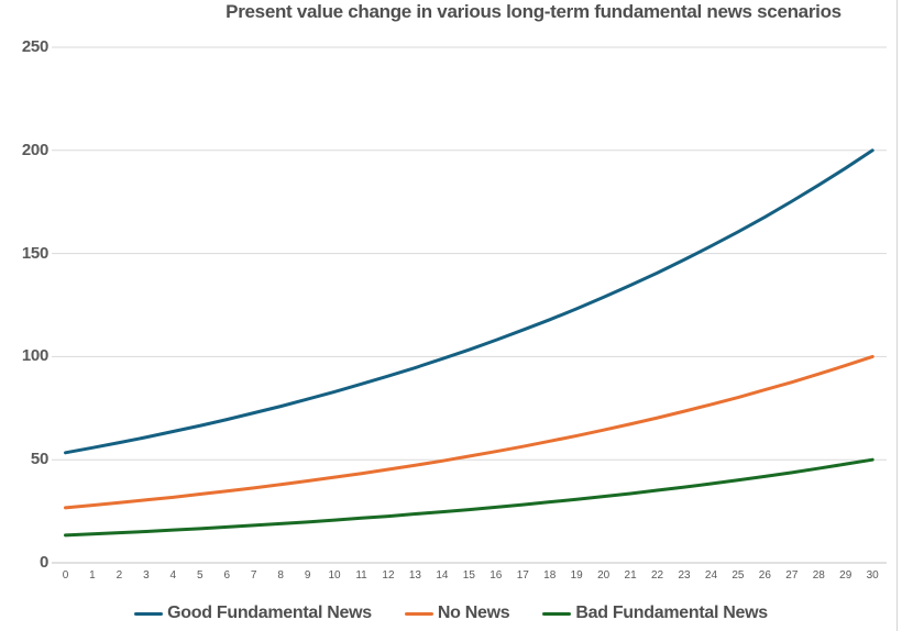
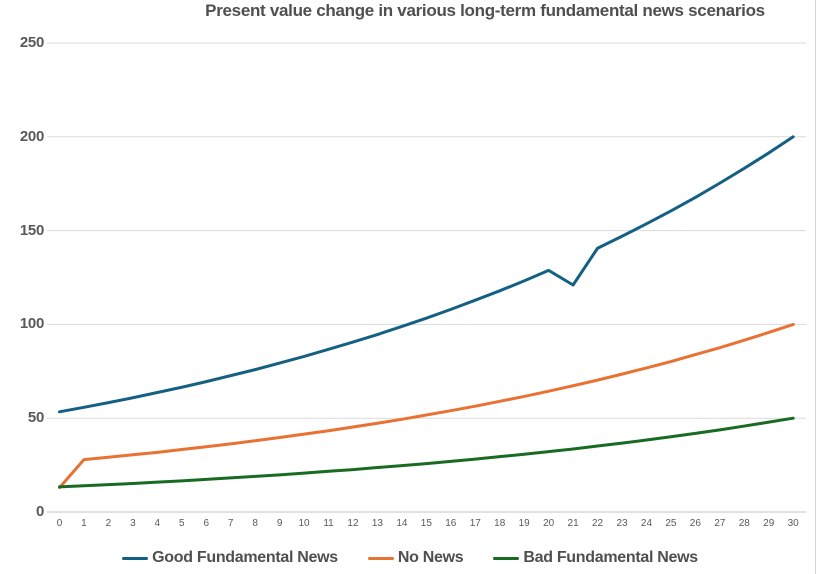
No News/0: 27 -> 13
Good Fundamental News/21: 135 -> 121
